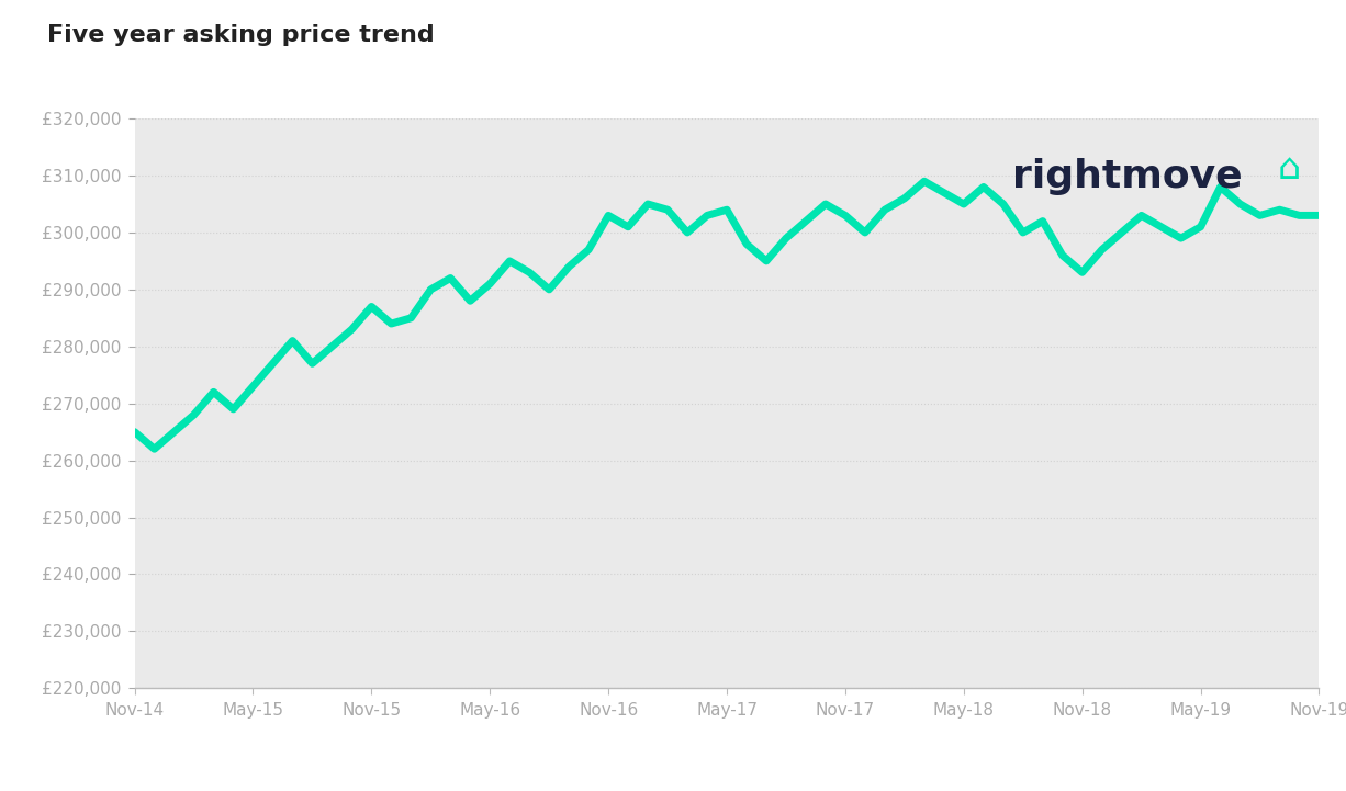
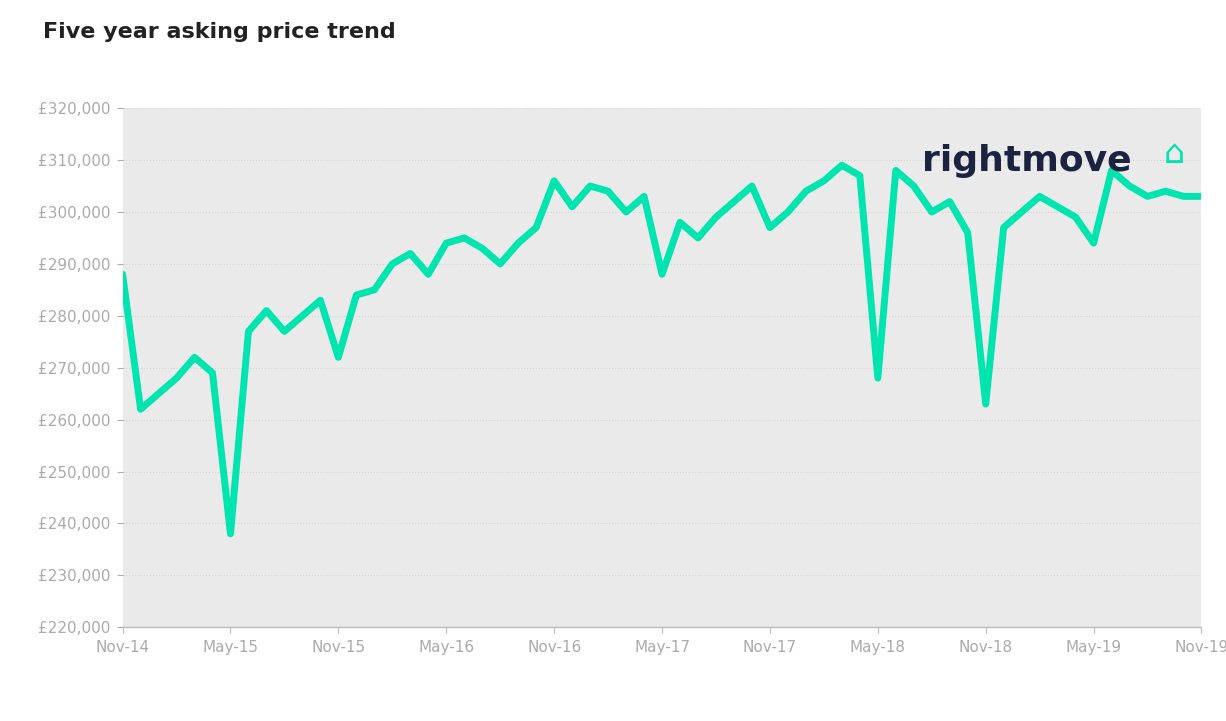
Nov-14: £265,000 -> £288,000
May-15: £273,000 -> £238,000
Nov-15: £287,000 -> £272,000
May-16: £291,000 -> £294,000
Nov-16: £303,000 -> £306,000
May-17: £304,000 -> £288,000
Nov-17: £303,000 -> £297,000
May-18: £305,000 -> £268,000
Nov-18: £293,000 -> £263,000
May-19: £301,000 -> £294,000
